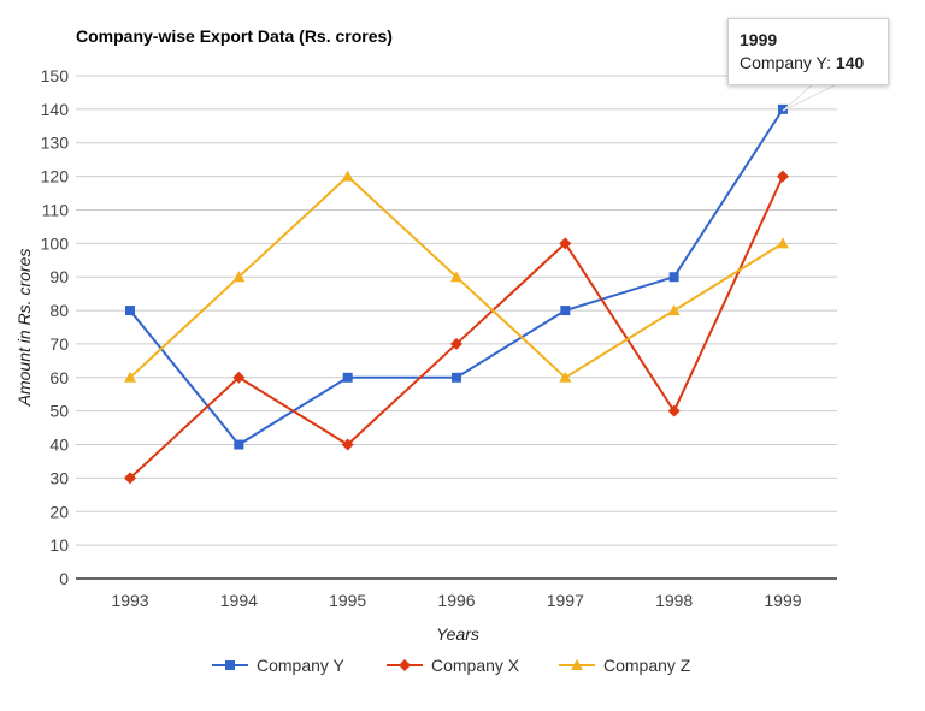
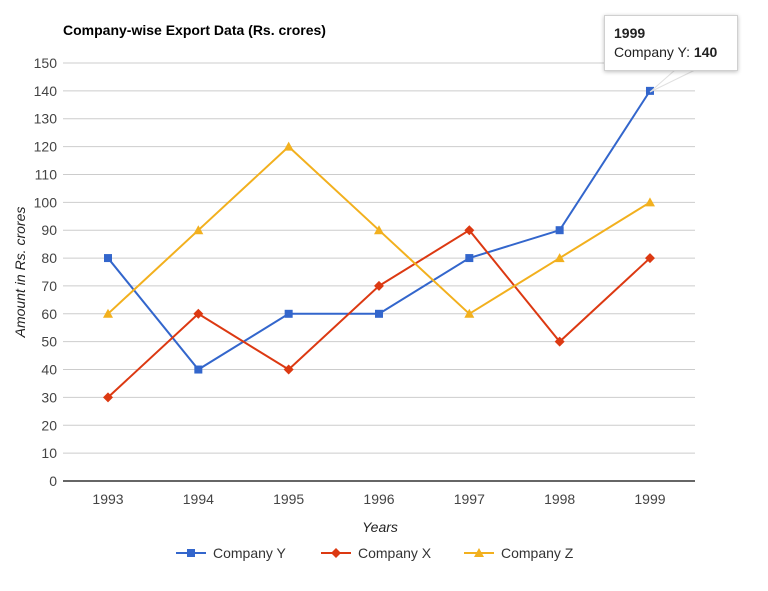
Company X/1997: 100 -> 90
Company X/1999: 120 -> 80
